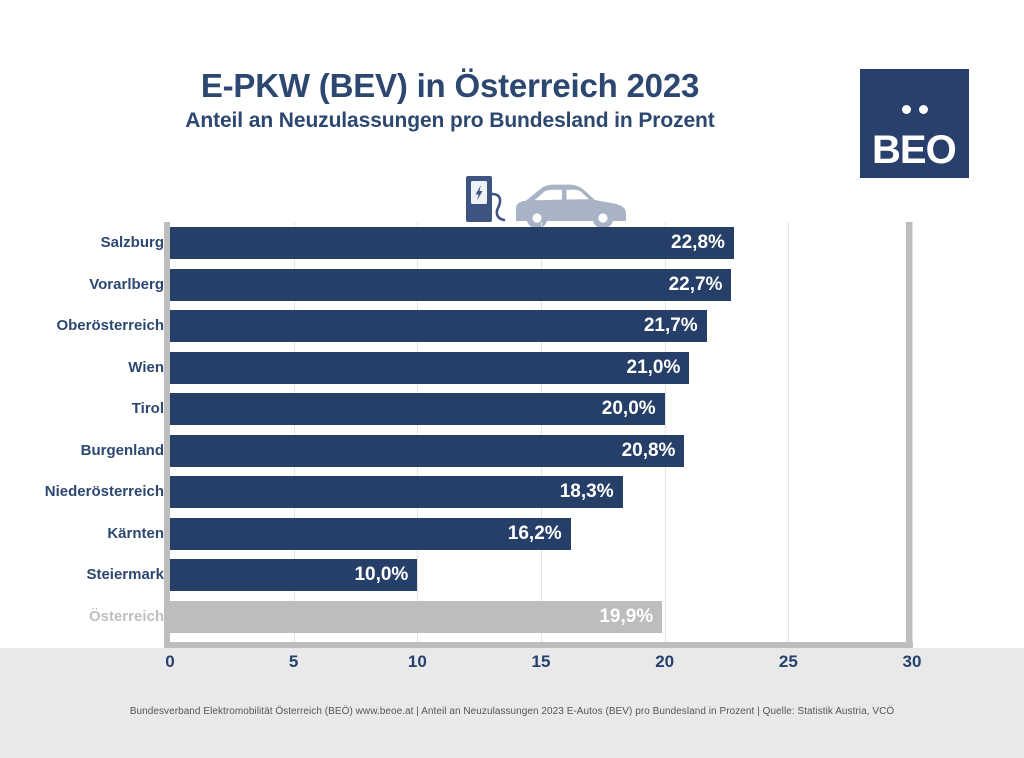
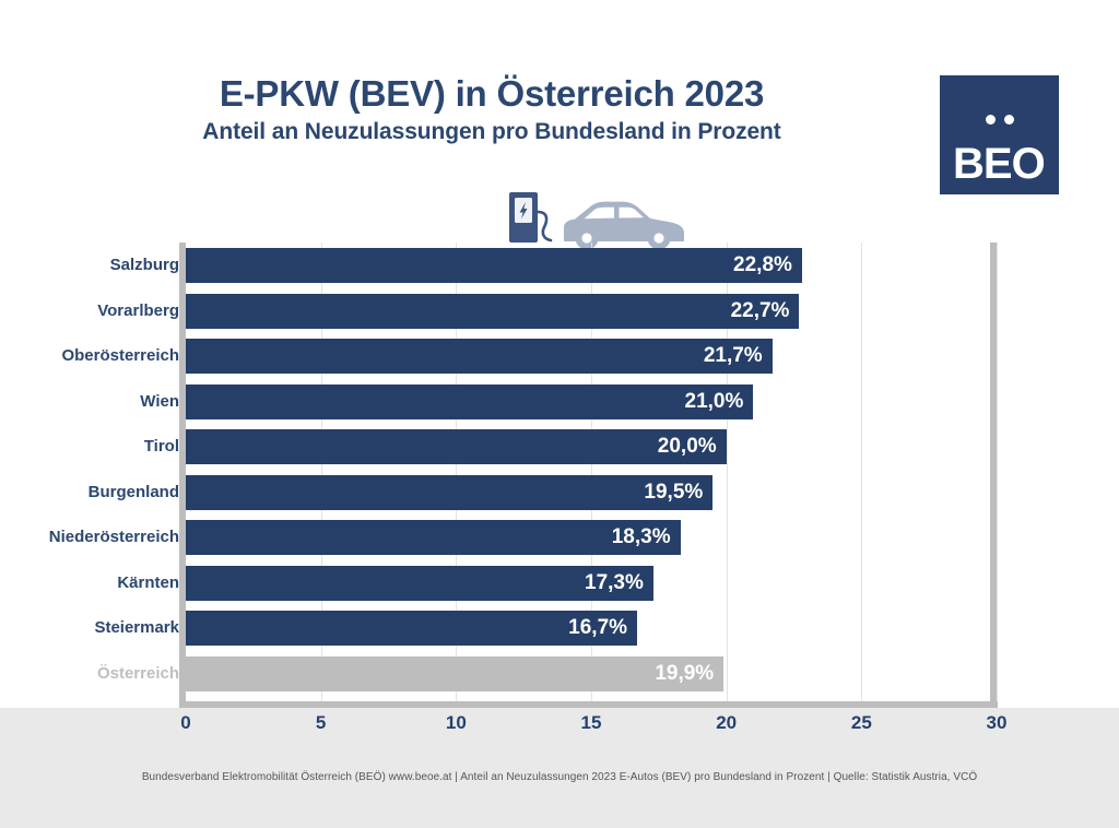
Burgenland: 20,8% -> 19,5%
Kärnten: 16,2% -> 17,3%
Steiermark: 10,0% -> 16,7%
